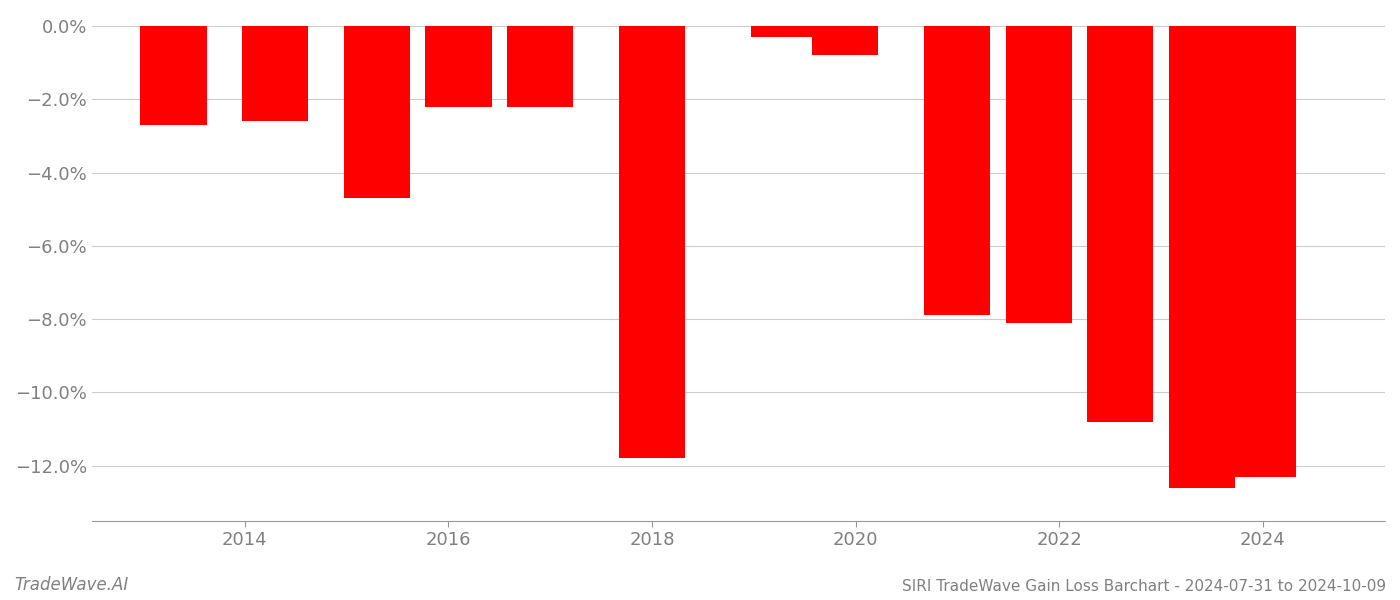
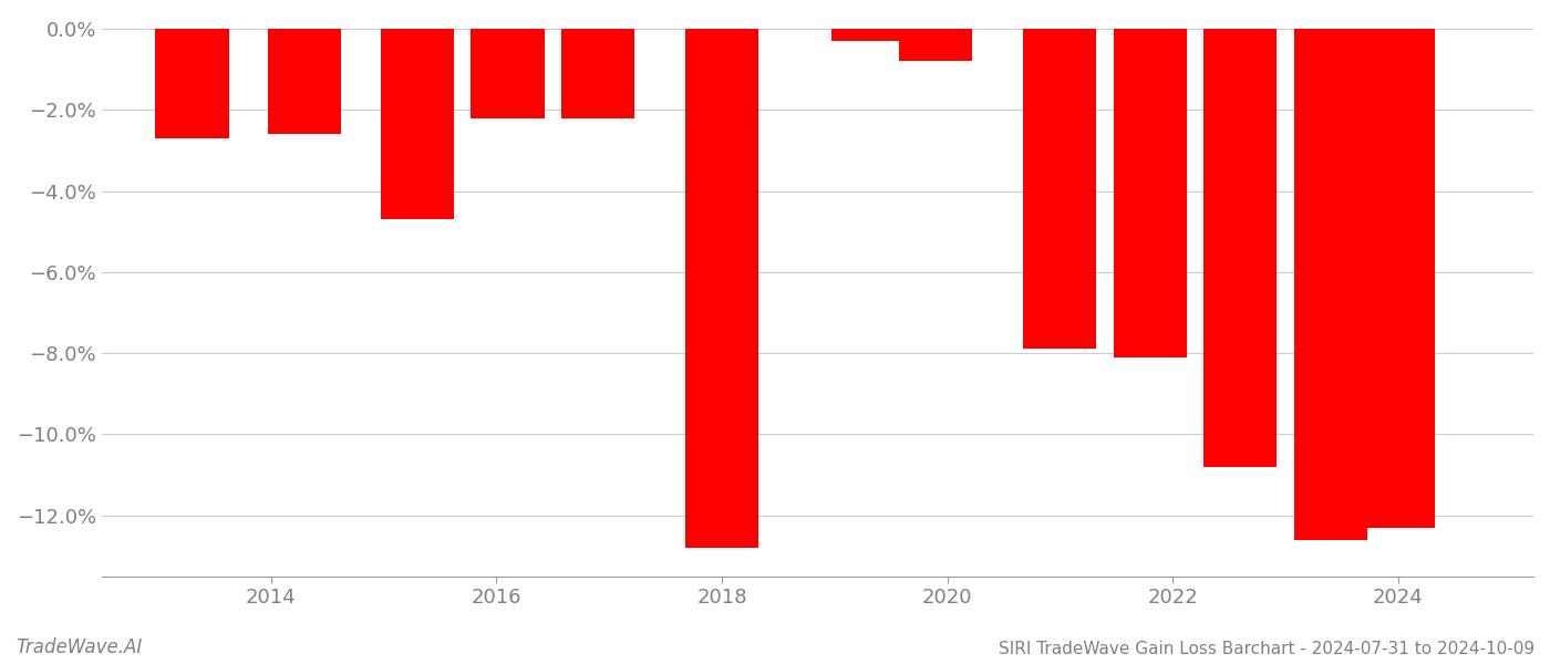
2018: -11.8% -> -12.8%
